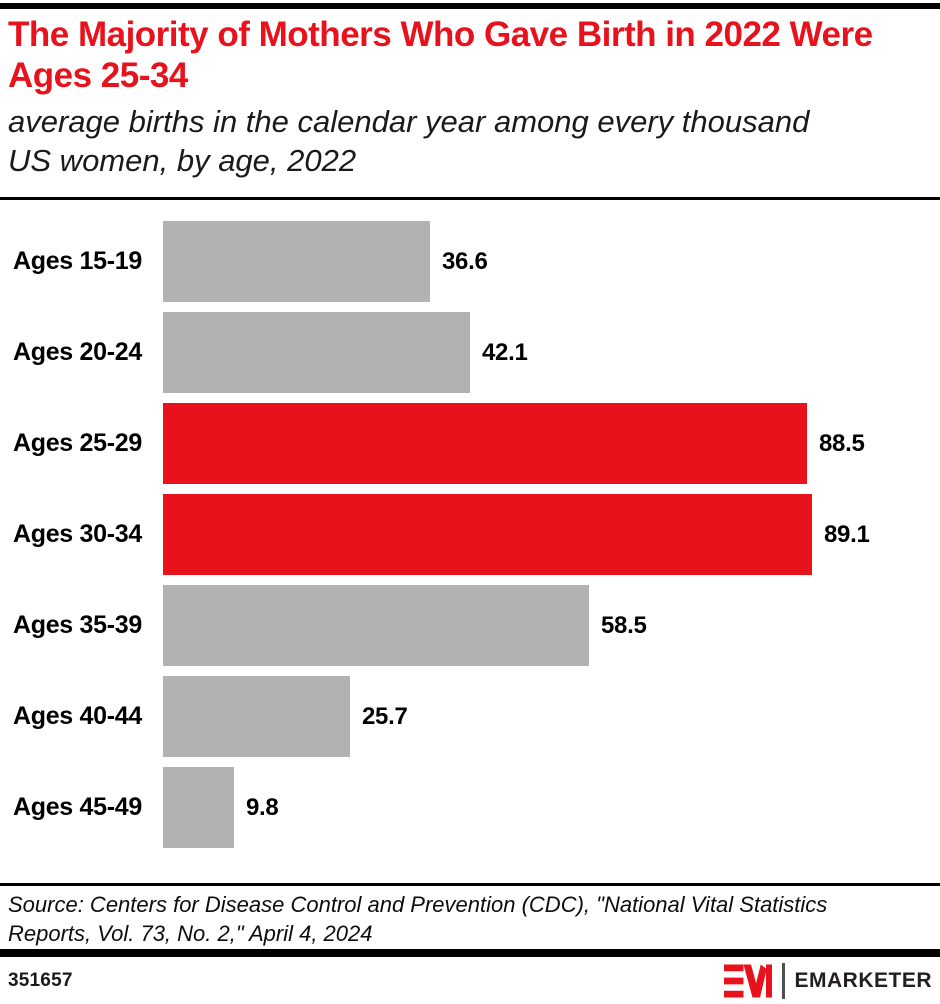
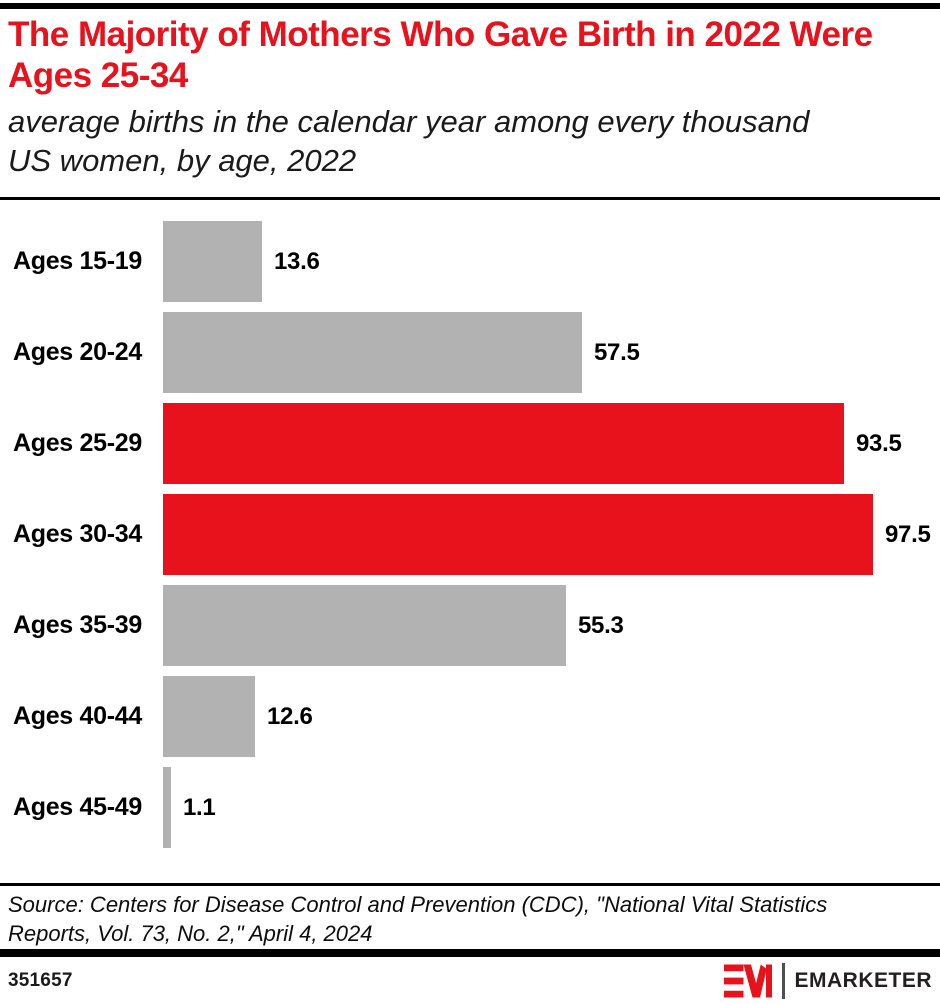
Ages 15-19: 36.6 -> 13.6
Ages 20-24: 42.1 -> 57.5
Ages 25-29: 88.5 -> 93.5
Ages 30-34: 89.1 -> 97.5
Ages 35-39: 58.5 -> 55.3
Ages 40-44: 25.7 -> 12.6
Ages 45-49: 9.8 -> 1.1
